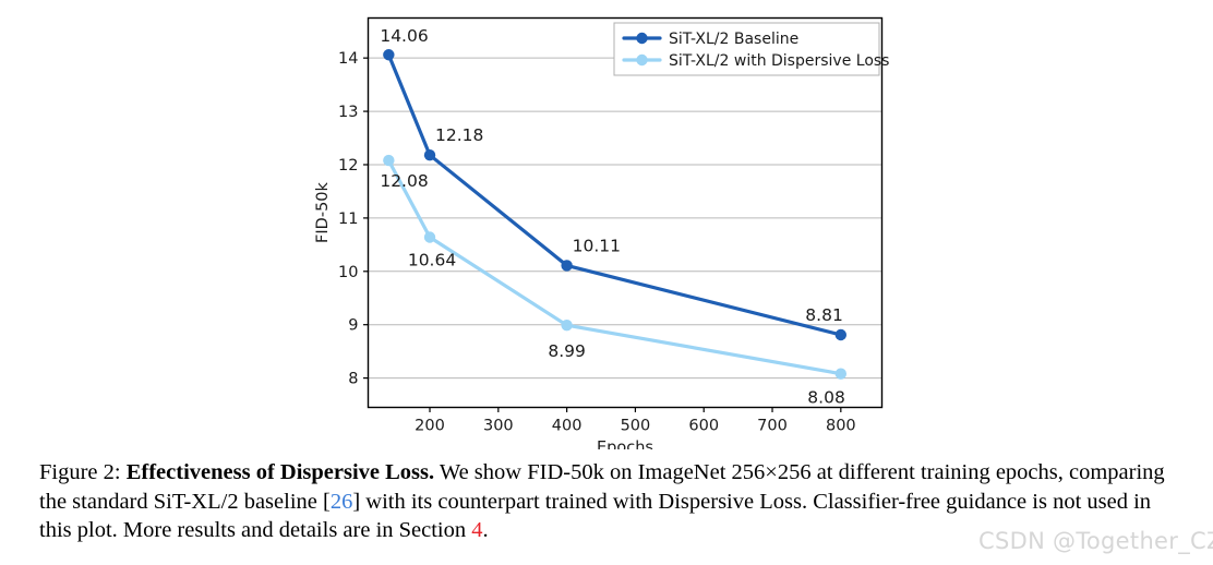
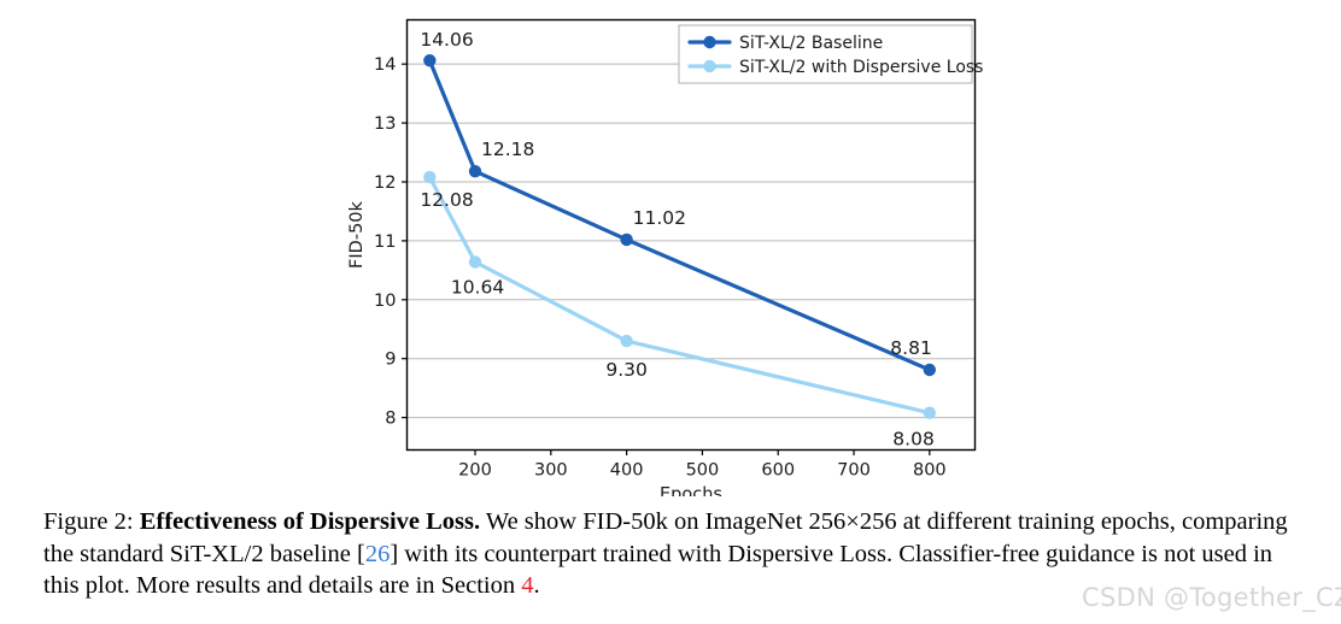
SiT-XL/2 Baseline/400: 10.11 -> 11.02
SiT-XL/2 with Dispersive Loss/400: 8.99 -> 9.30
